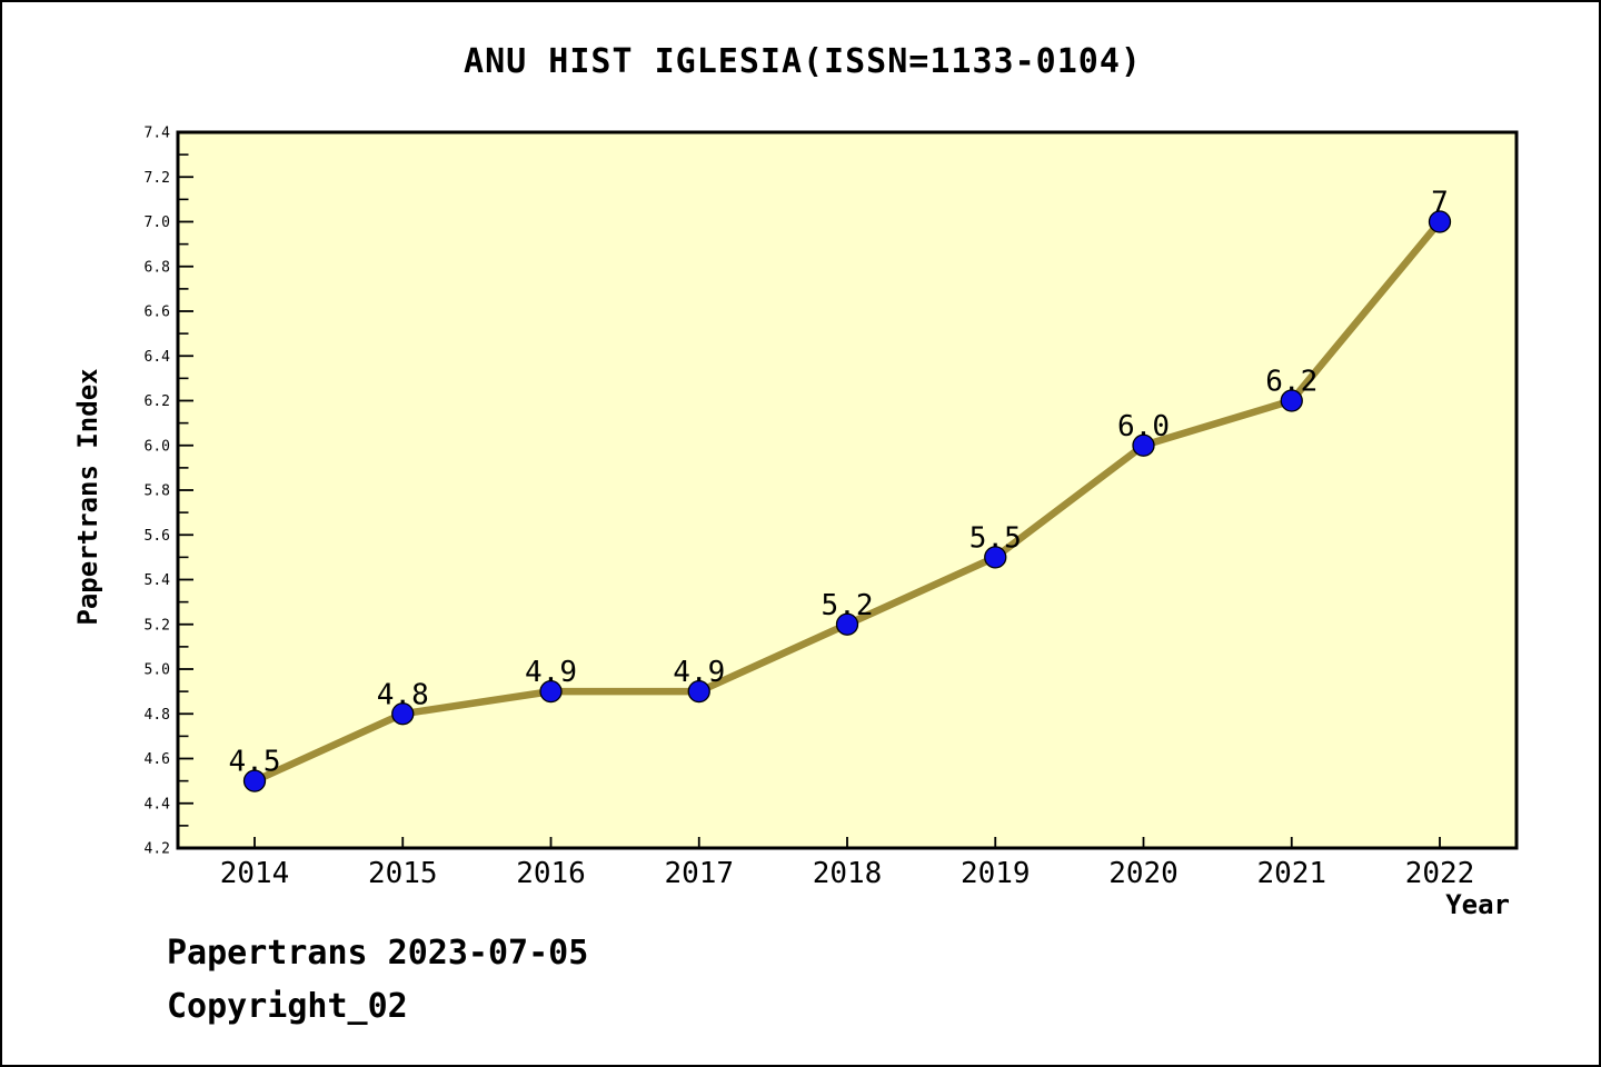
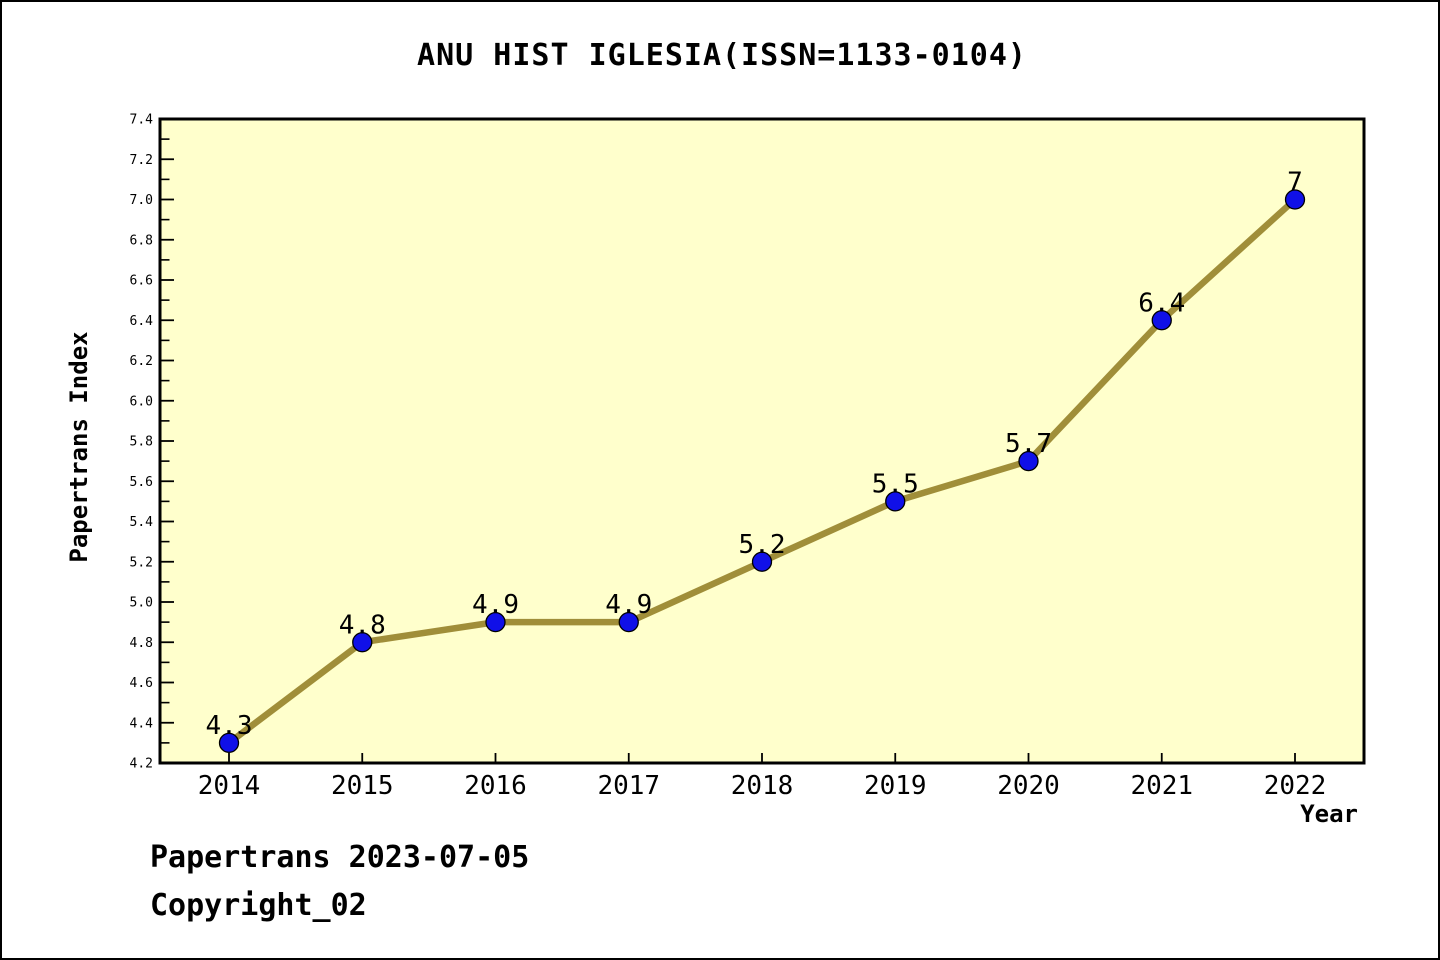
2014: 4.5 -> 4.3
2020: 6.0 -> 5.7
2021: 6.2 -> 6.4
